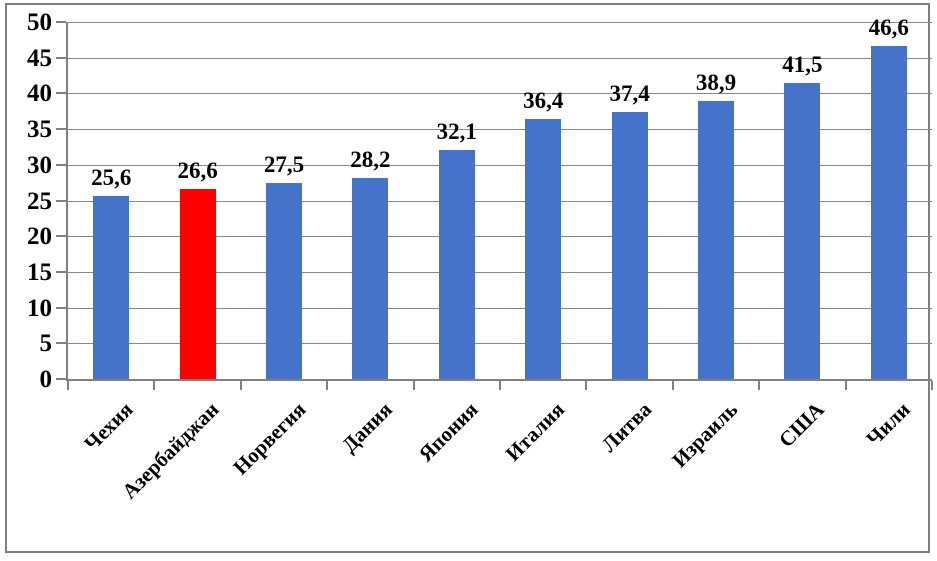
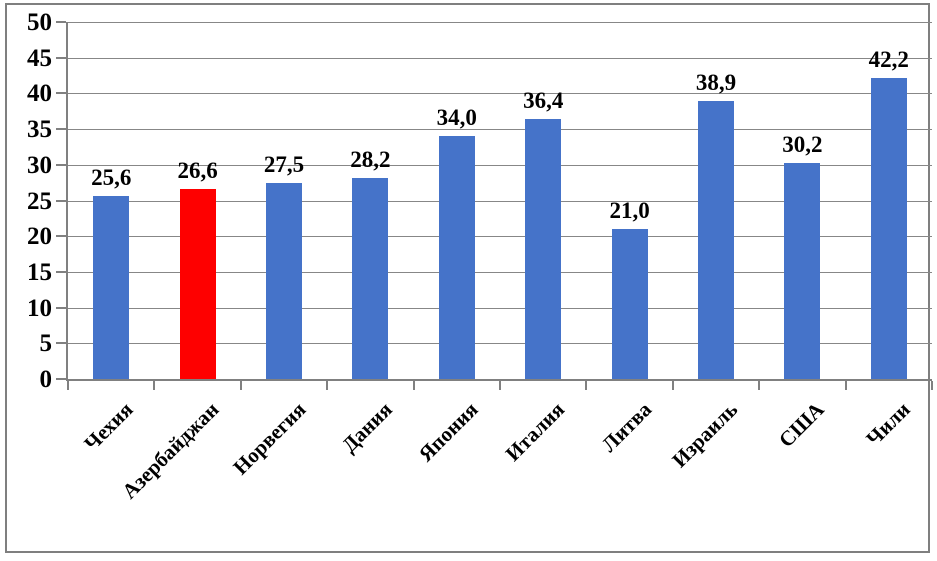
Япония: 32,1 -> 34,0
Литва: 37,4 -> 21,0
США: 41,5 -> 30,2
Чили: 46,6 -> 42,2
